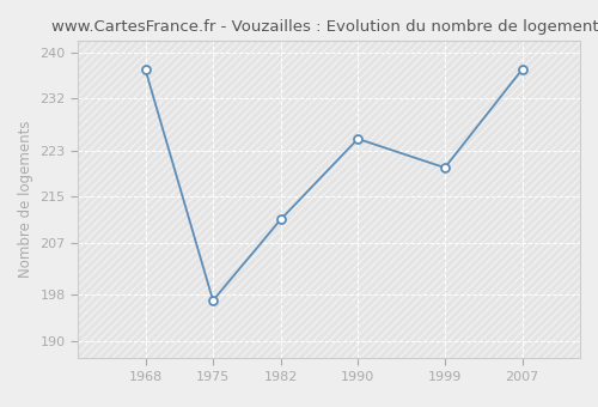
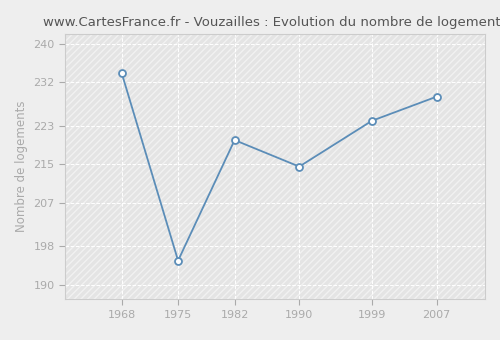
1968: 237.0 -> 234.0
1975: 197.0 -> 195.0
1982: 211.0 -> 220.0
1990: 225.0 -> 214.5
1999: 220.0 -> 224.0
2007: 237.0 -> 229.0
